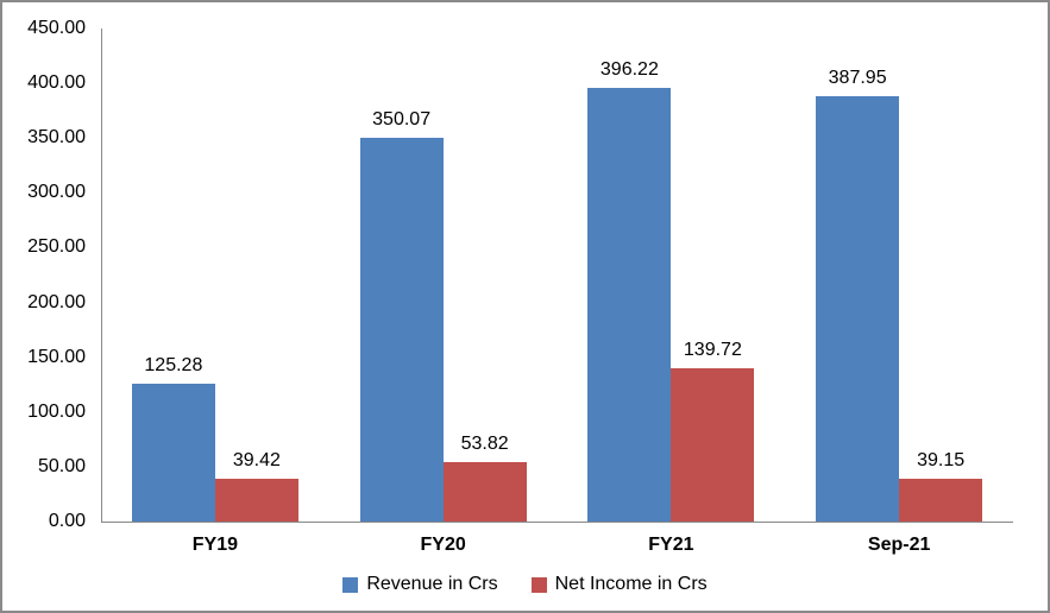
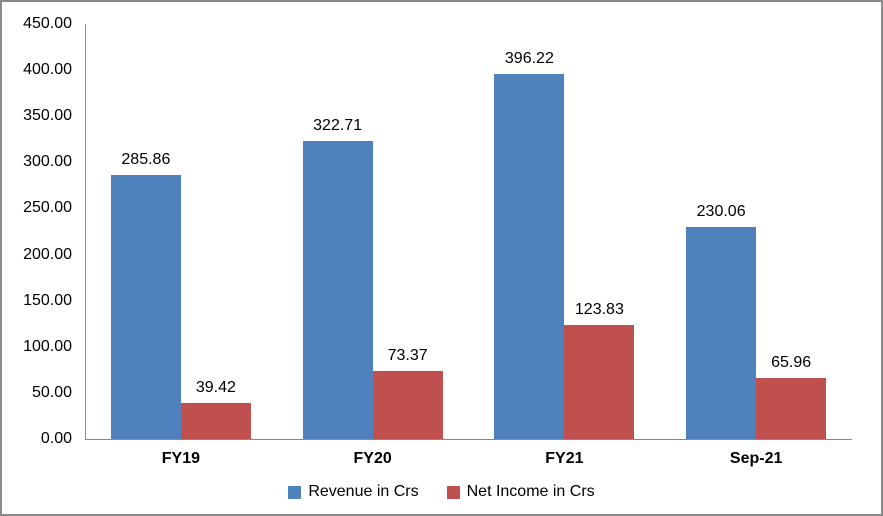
Revenue in Crs/FY19: 125.28 -> 285.86
Revenue in Crs/FY20: 350.07 -> 322.71
Net Income in Crs/FY20: 53.82 -> 73.37
Net Income in Crs/FY21: 139.72 -> 123.83
Revenue in Crs/Sep-21: 387.95 -> 230.06
Net Income in Crs/Sep-21: 39.15 -> 65.96
